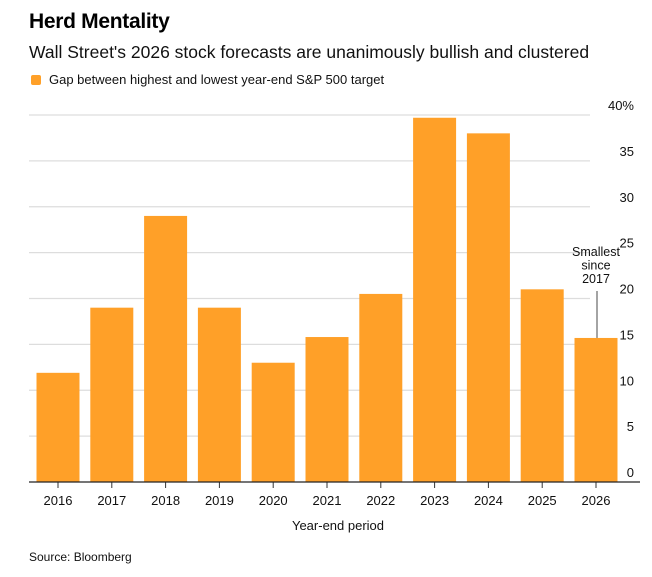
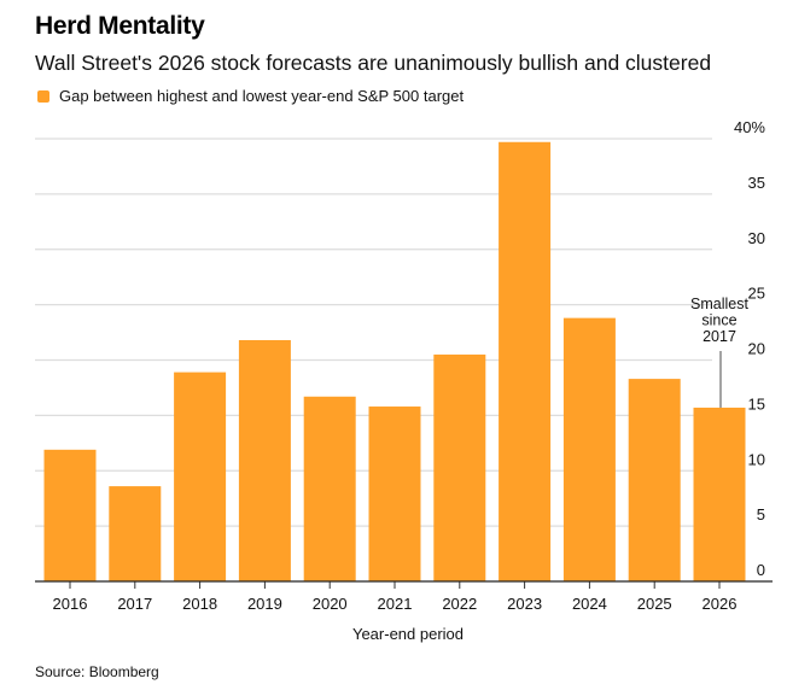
2017: 19% -> 9%
2018: 29% -> 19%
2019: 19% -> 22%
2020: 13% -> 17%
2024: 38% -> 24%
2025: 21% -> 18%
